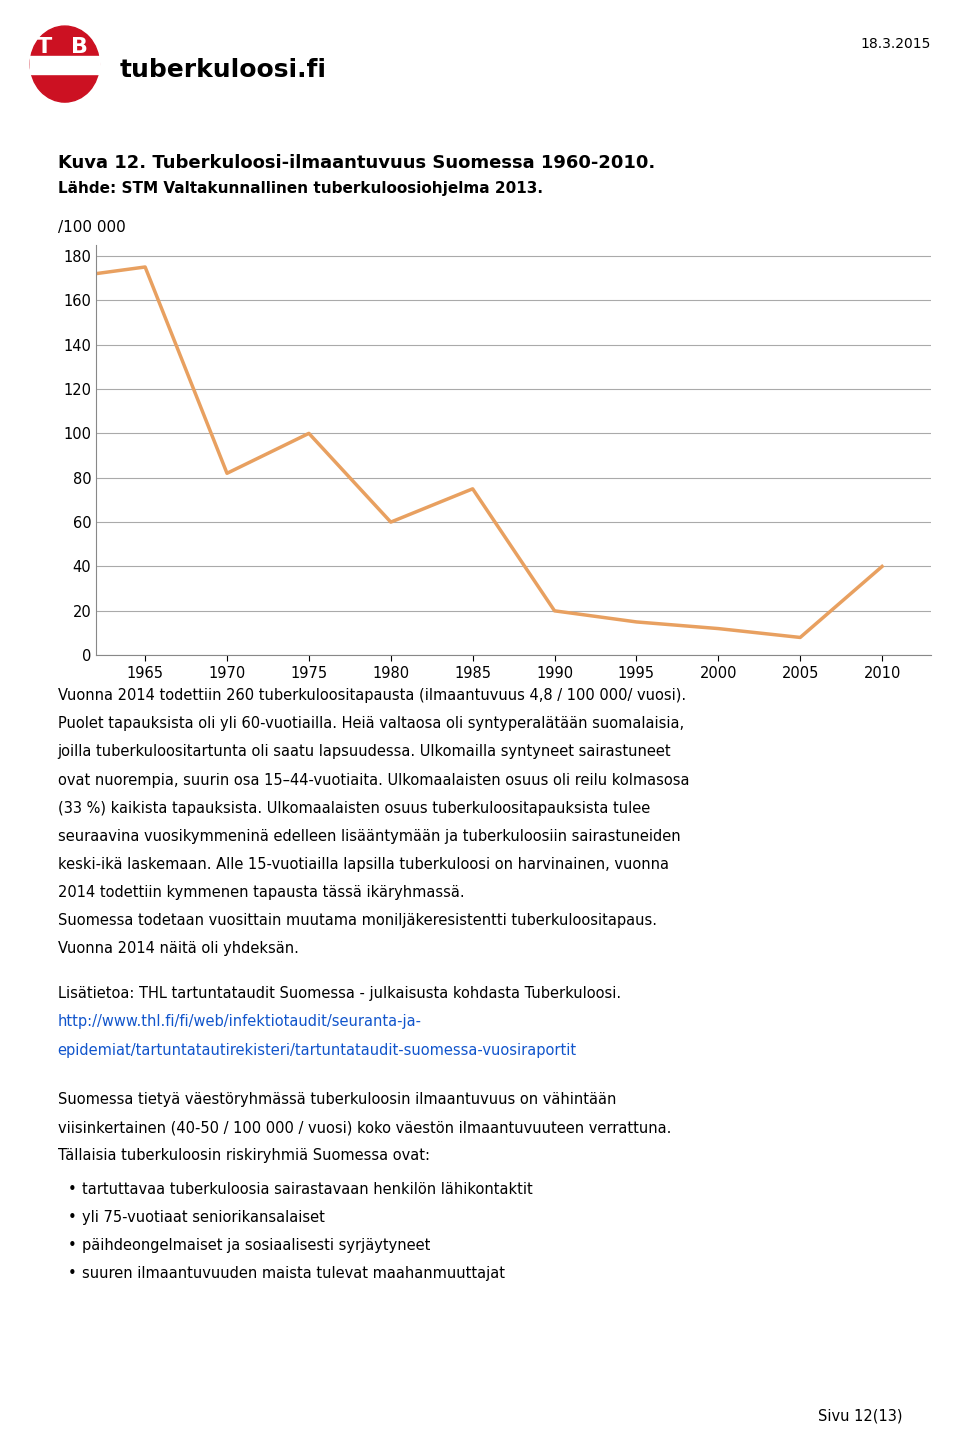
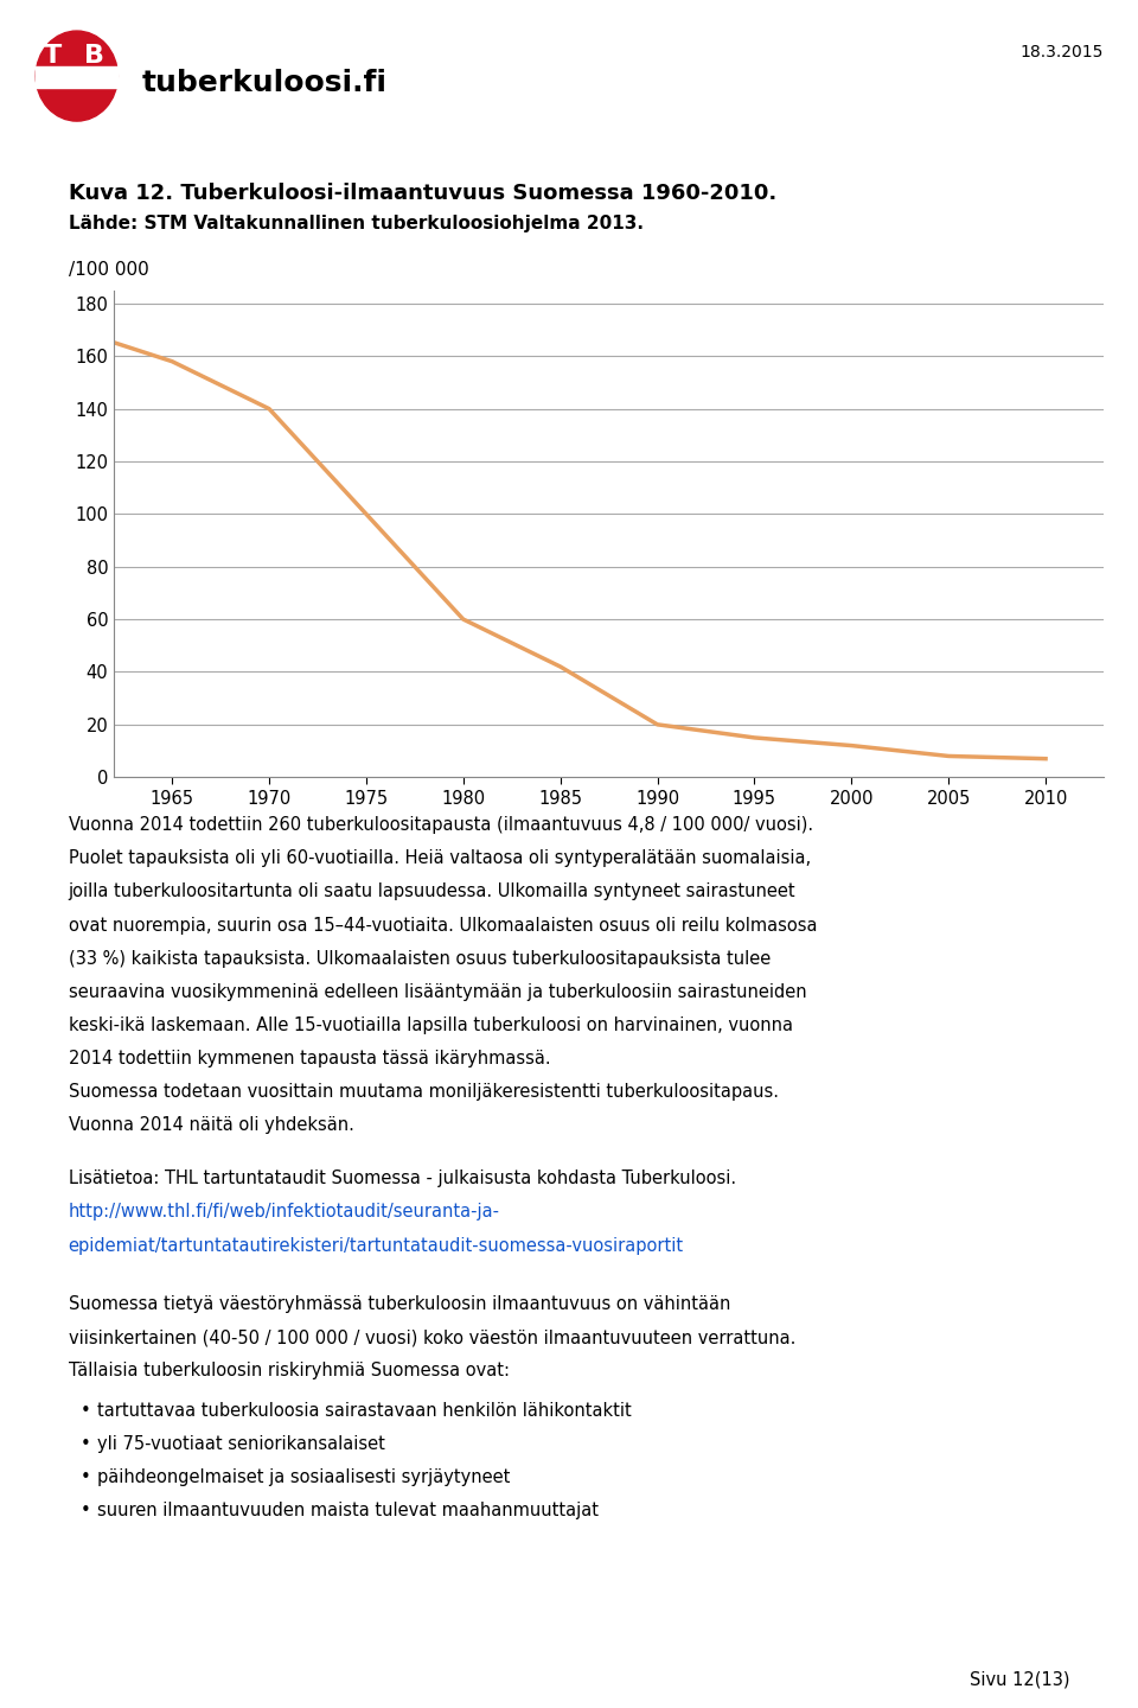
1965: 175 -> 158
1970: 82 -> 140
1985: 75 -> 42
2010: 40 -> 7
